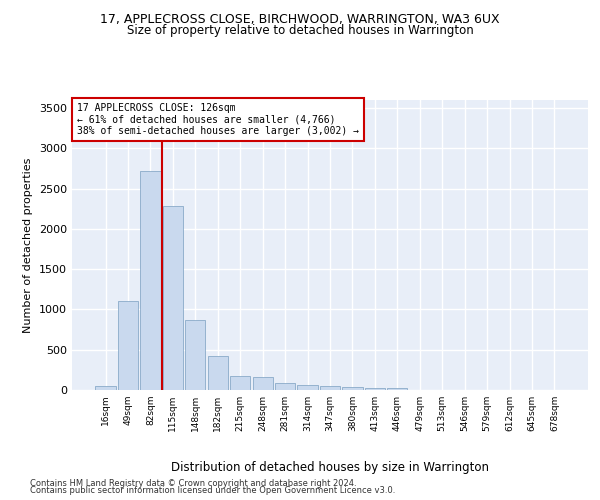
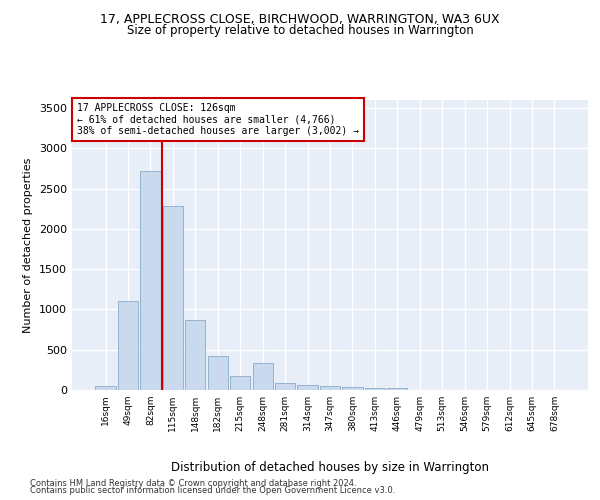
248sqm: 160 -> 340
